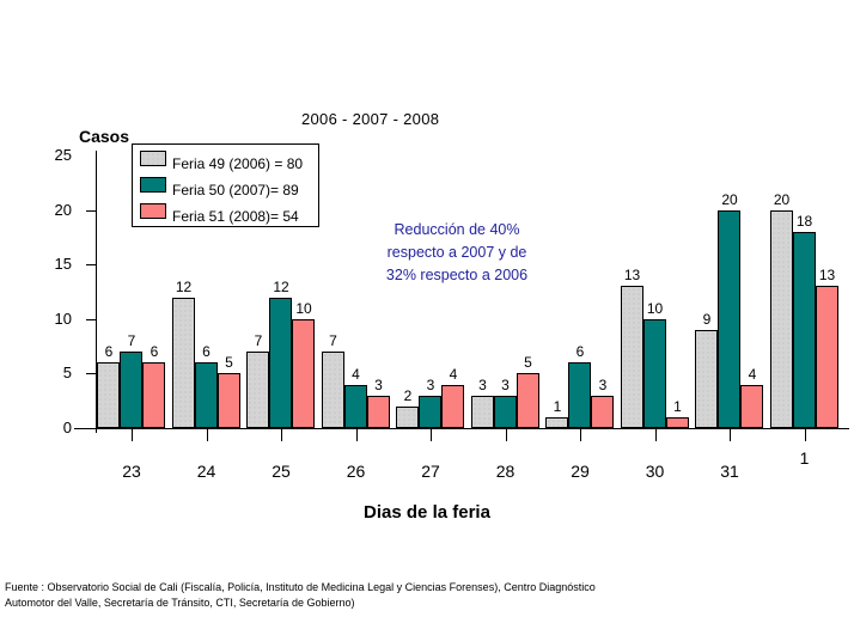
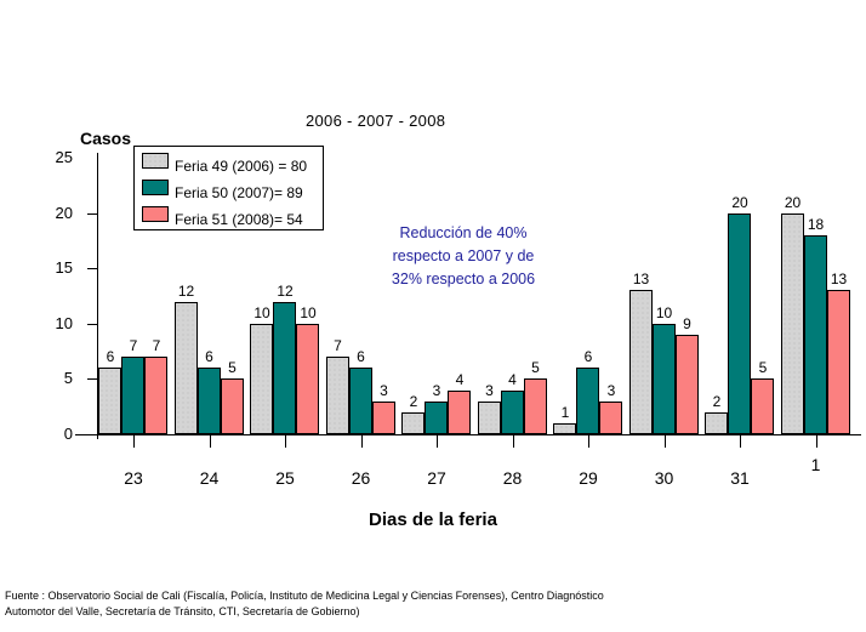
Feria 51 (2008)= 54/23: 6 -> 7
Feria 49 (2006) = 80/25: 7 -> 10
Feria 50 (2007)= 89/26: 4 -> 6
Feria 50 (2007)= 89/28: 3 -> 4
Feria 51 (2008)= 54/30: 1 -> 9
Feria 49 (2006) = 80/31: 9 -> 2
Feria 51 (2008)= 54/31: 4 -> 5
